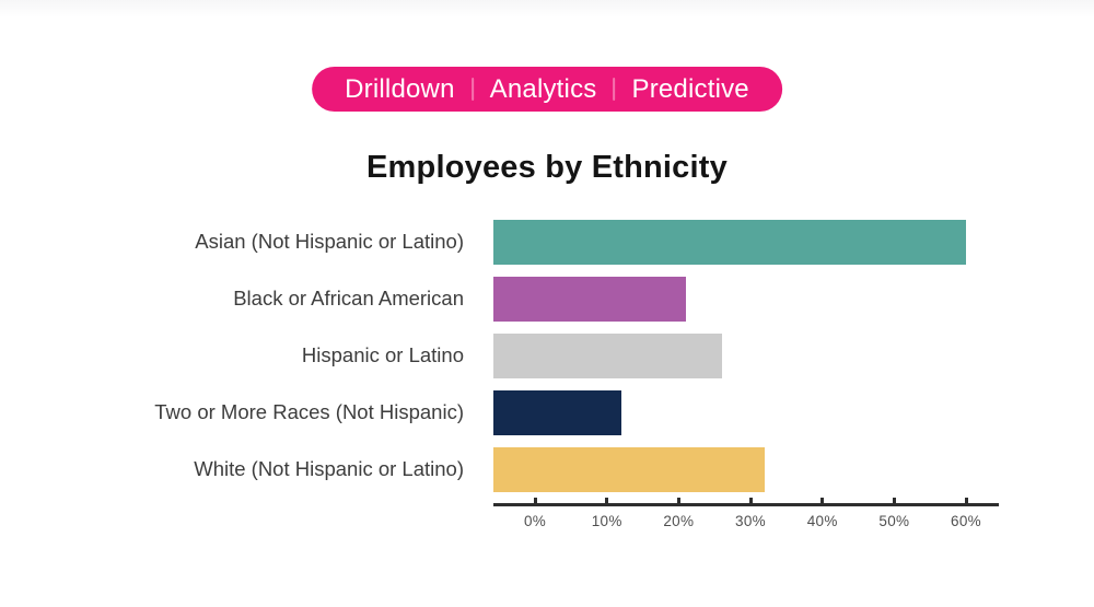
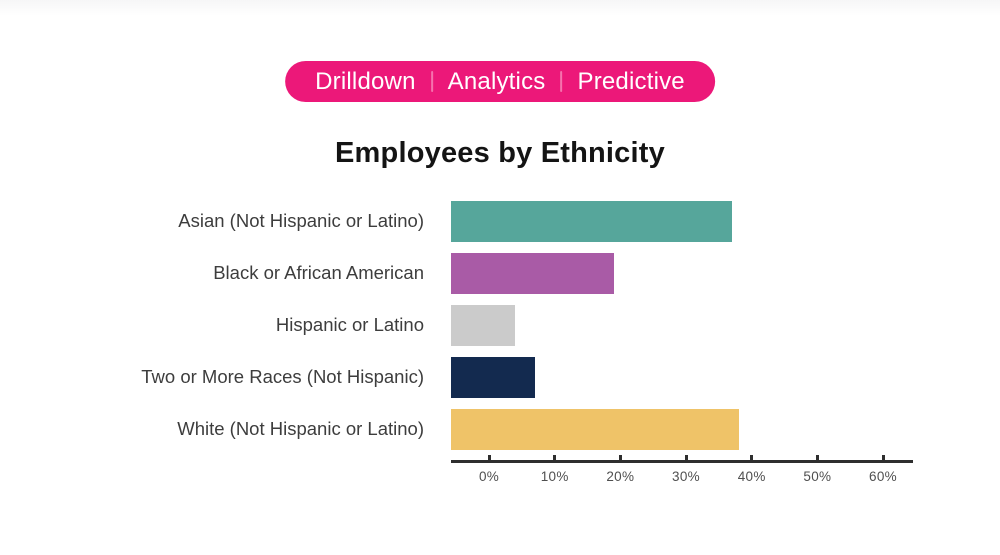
Asian (Not Hispanic or Latino): 60% -> 37%
Black or African American: 21% -> 19%
Hispanic or Latino: 26% -> 4%
Two or More Races (Not Hispanic): 12% -> 7%
White (Not Hispanic or Latino): 32% -> 38%
